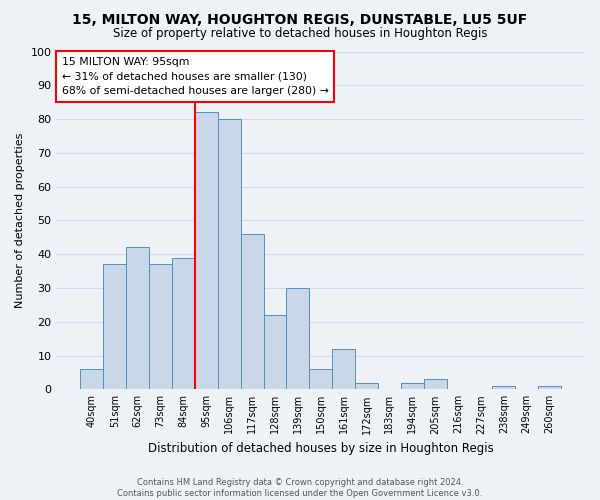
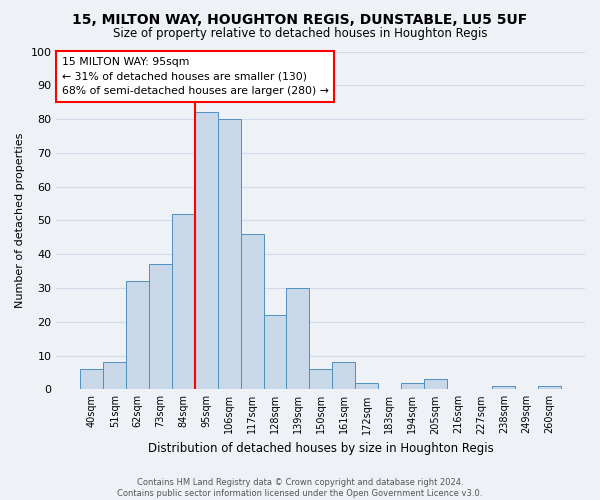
51sqm: 37 -> 8
62sqm: 42 -> 32
84sqm: 39 -> 52
161sqm: 12 -> 8
